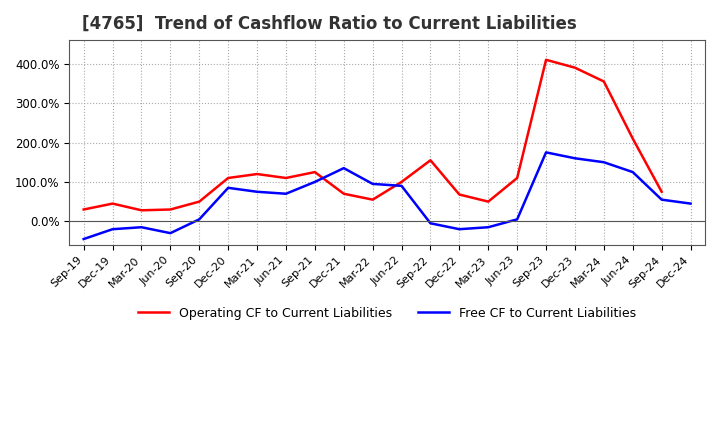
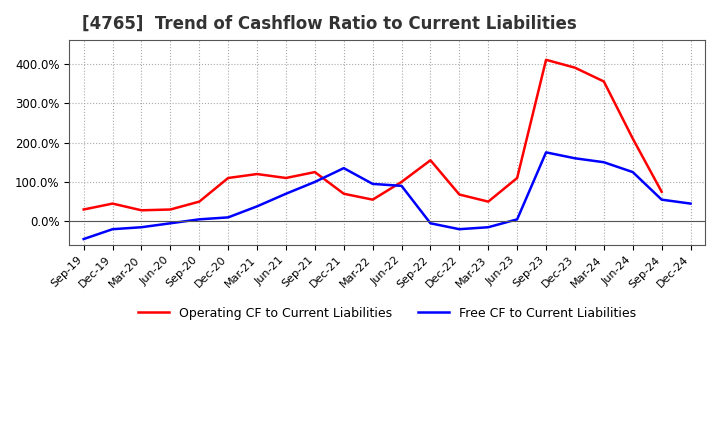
Free CF to Current Liabilities/Jun-20: -30% -> -5%
Free CF to Current Liabilities/Dec-20: 85% -> 10%
Free CF to Current Liabilities/Mar-21: 75% -> 38%
